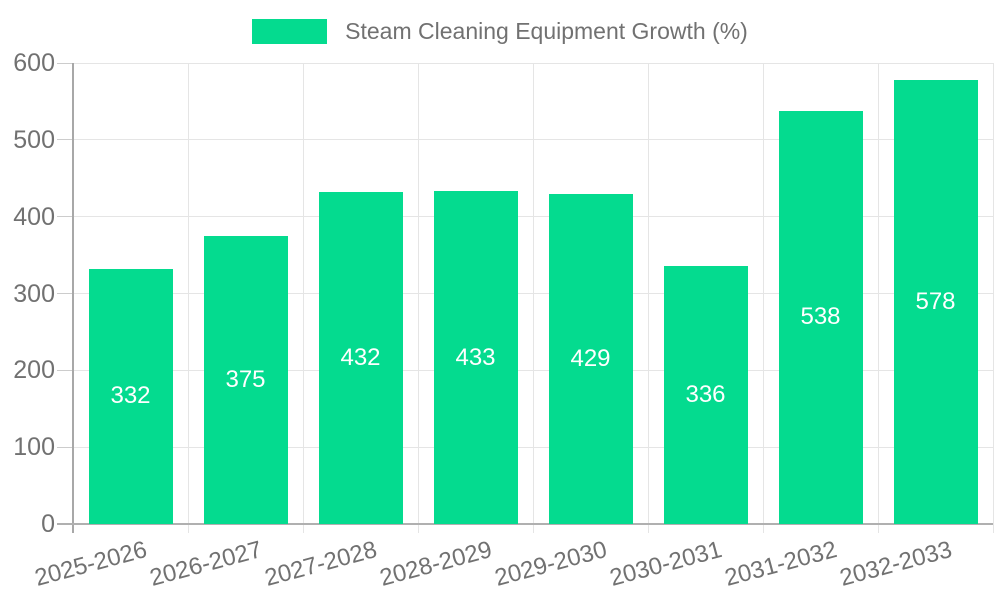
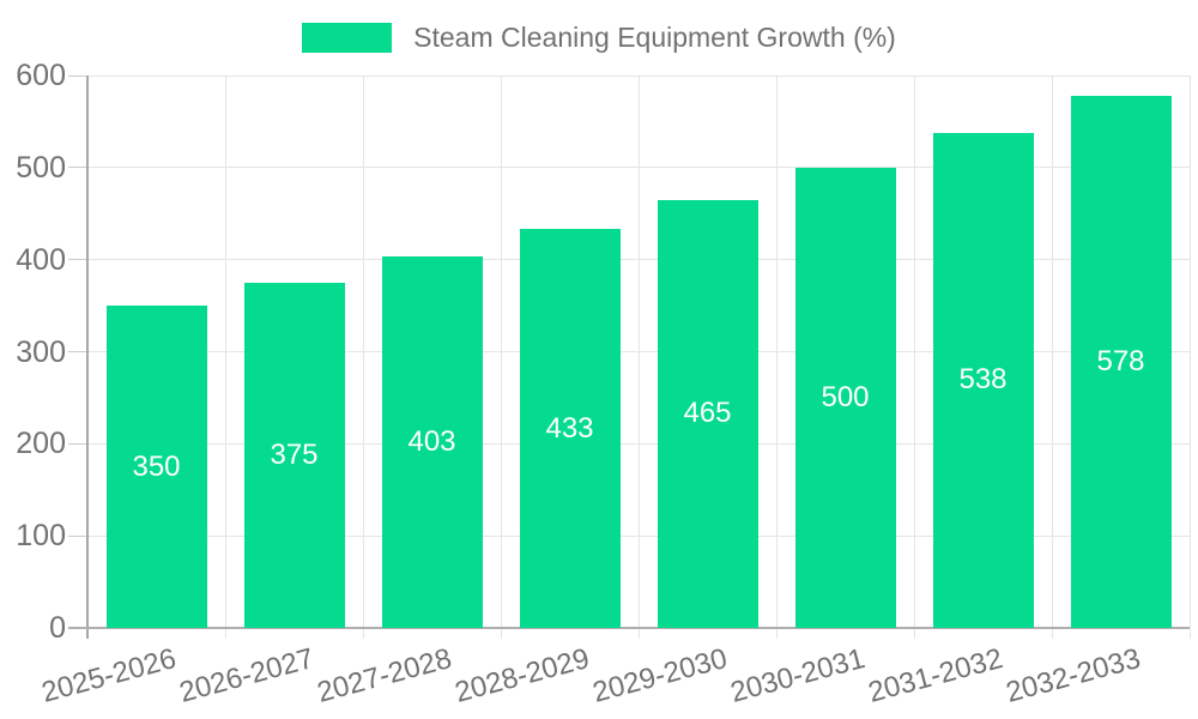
2025-2026: 332 -> 350
2027-2028: 432 -> 403
2029-2030: 429 -> 465
2030-2031: 336 -> 500
